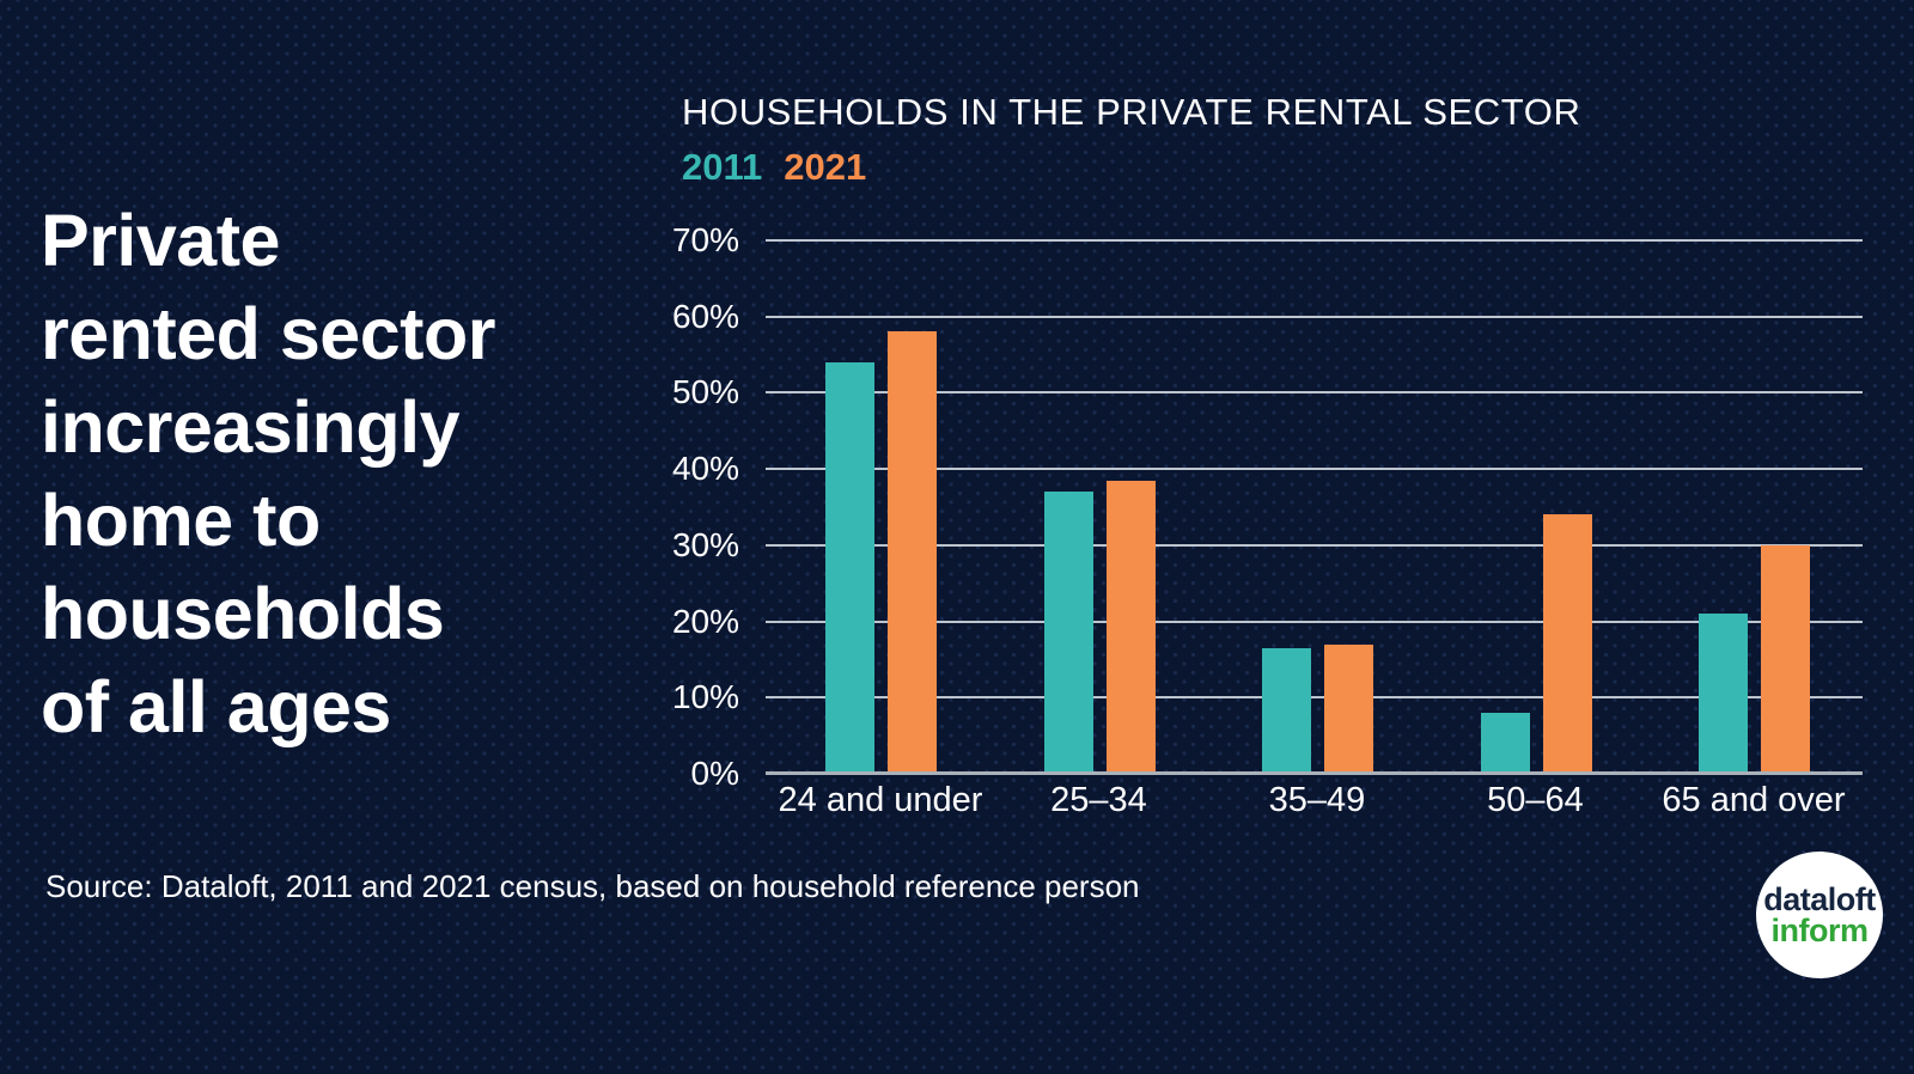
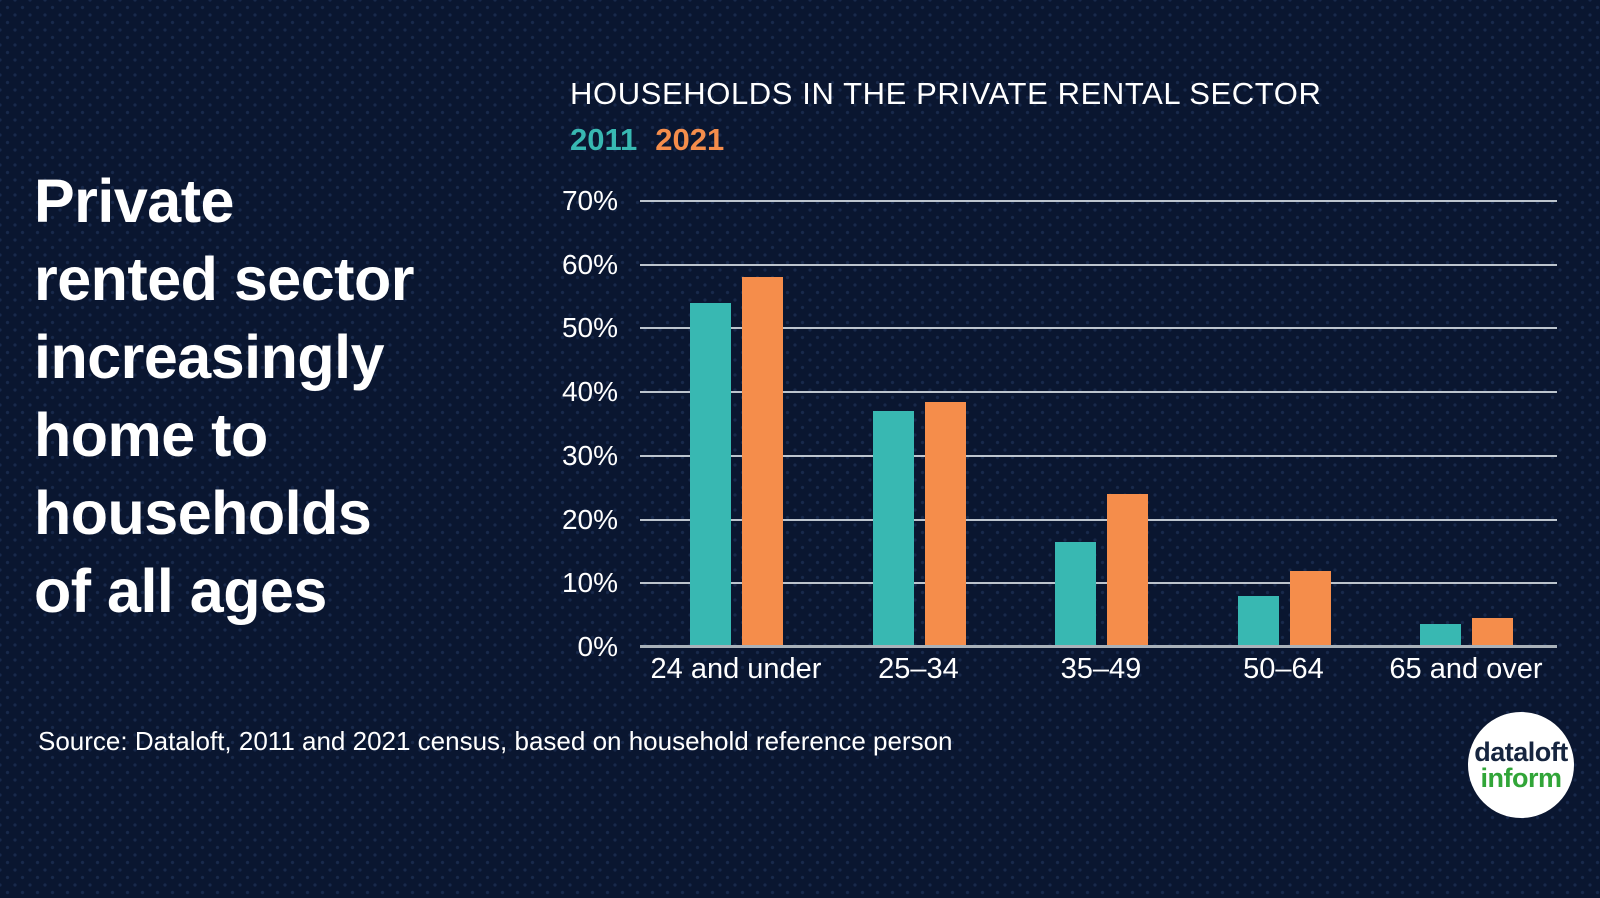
2021/35–49: 17% -> 24%
2021/50–64: 34% -> 12%
2011/65 and over: 21% -> 4%
2021/65 and over: 30% -> 5%
